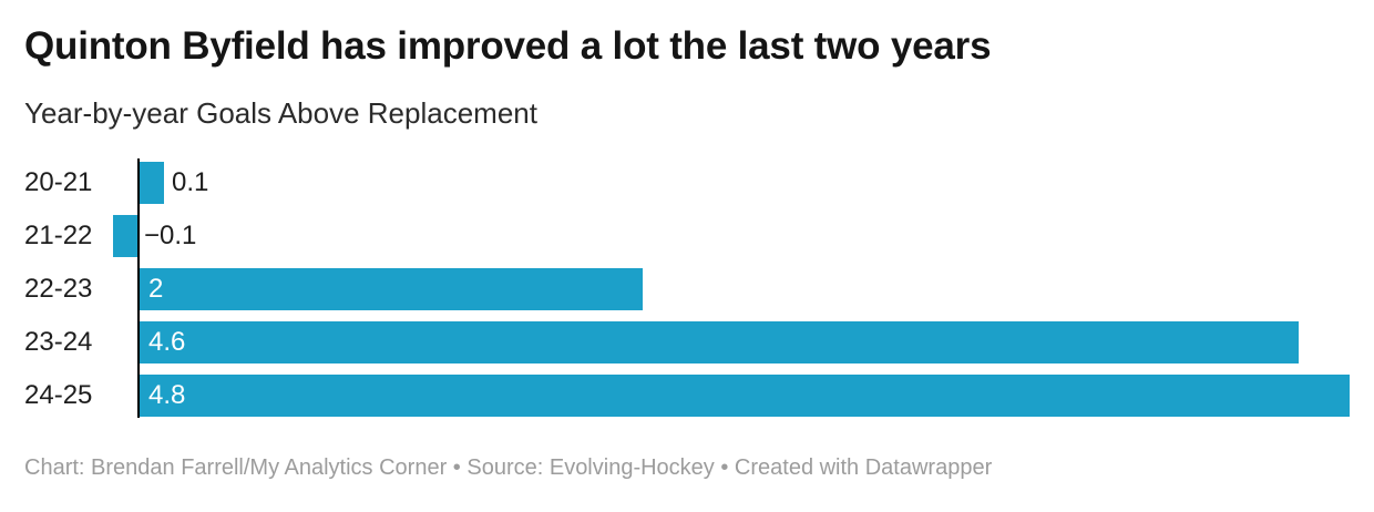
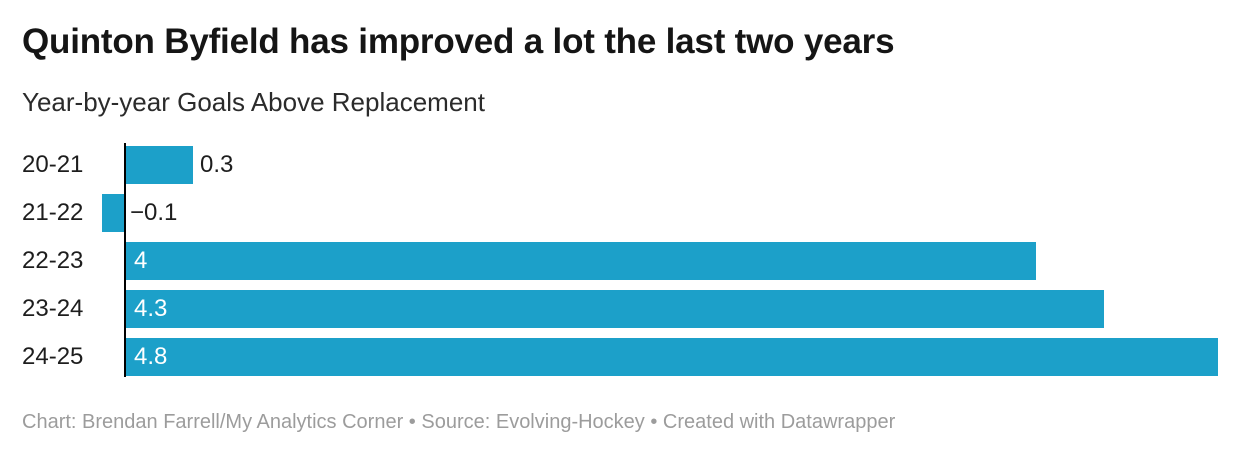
20-21: 0.1 -> 0.3
22-23: 2 -> 4
23-24: 4.6 -> 4.3
